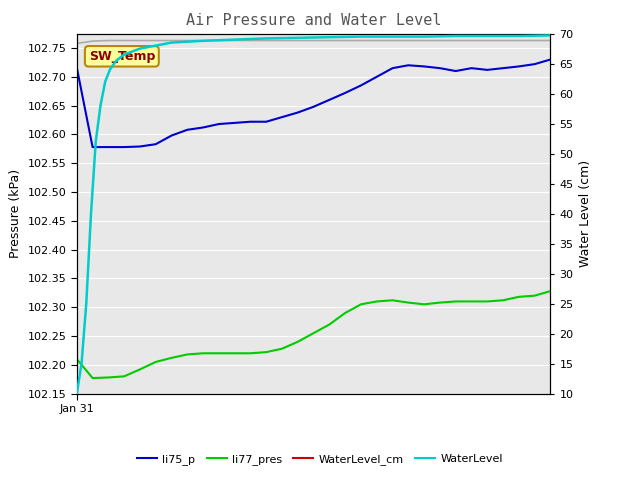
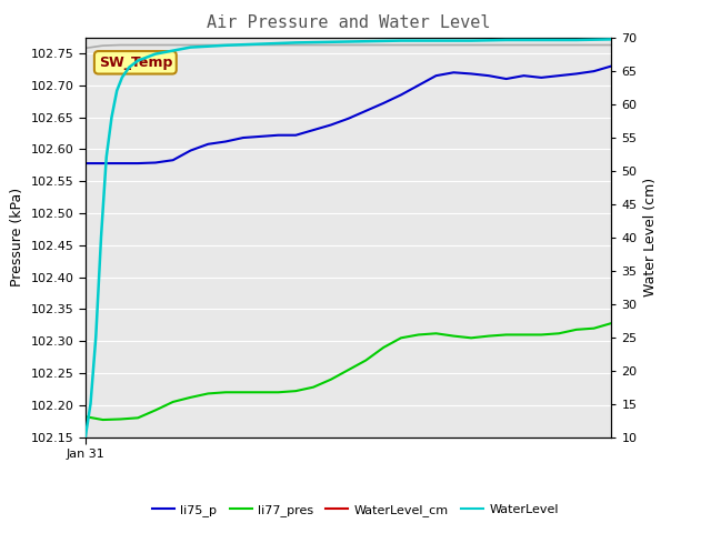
li75_p/Jan 31: 102.716 -> 102.578
li77_pres/Jan 31: 102.210 -> 102.182
